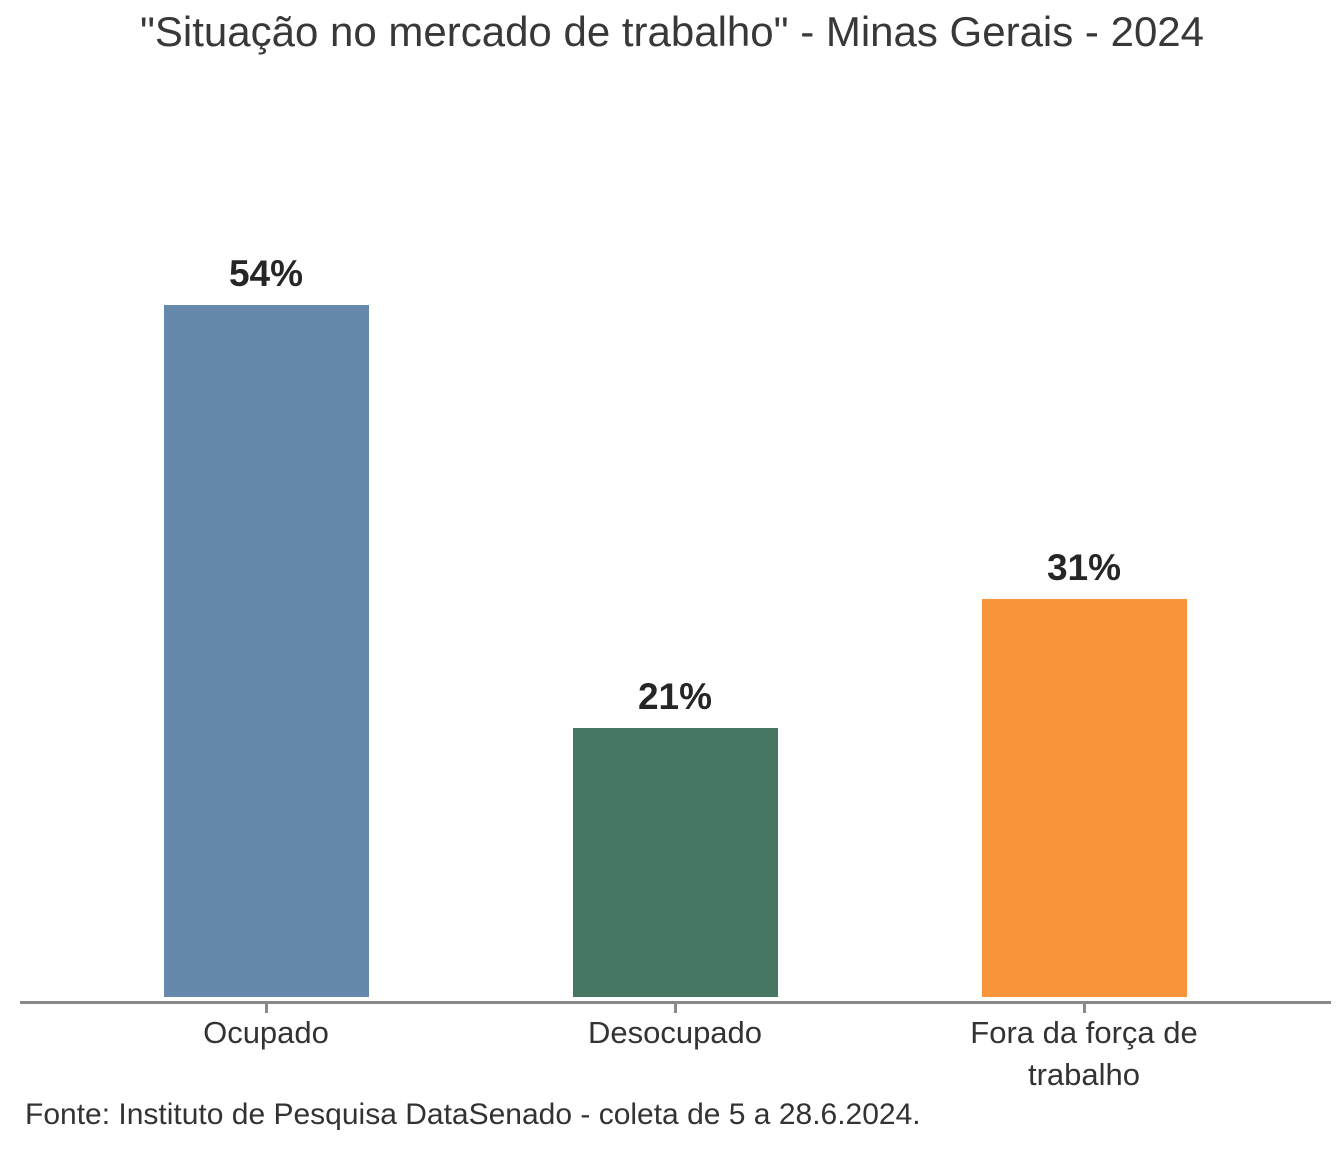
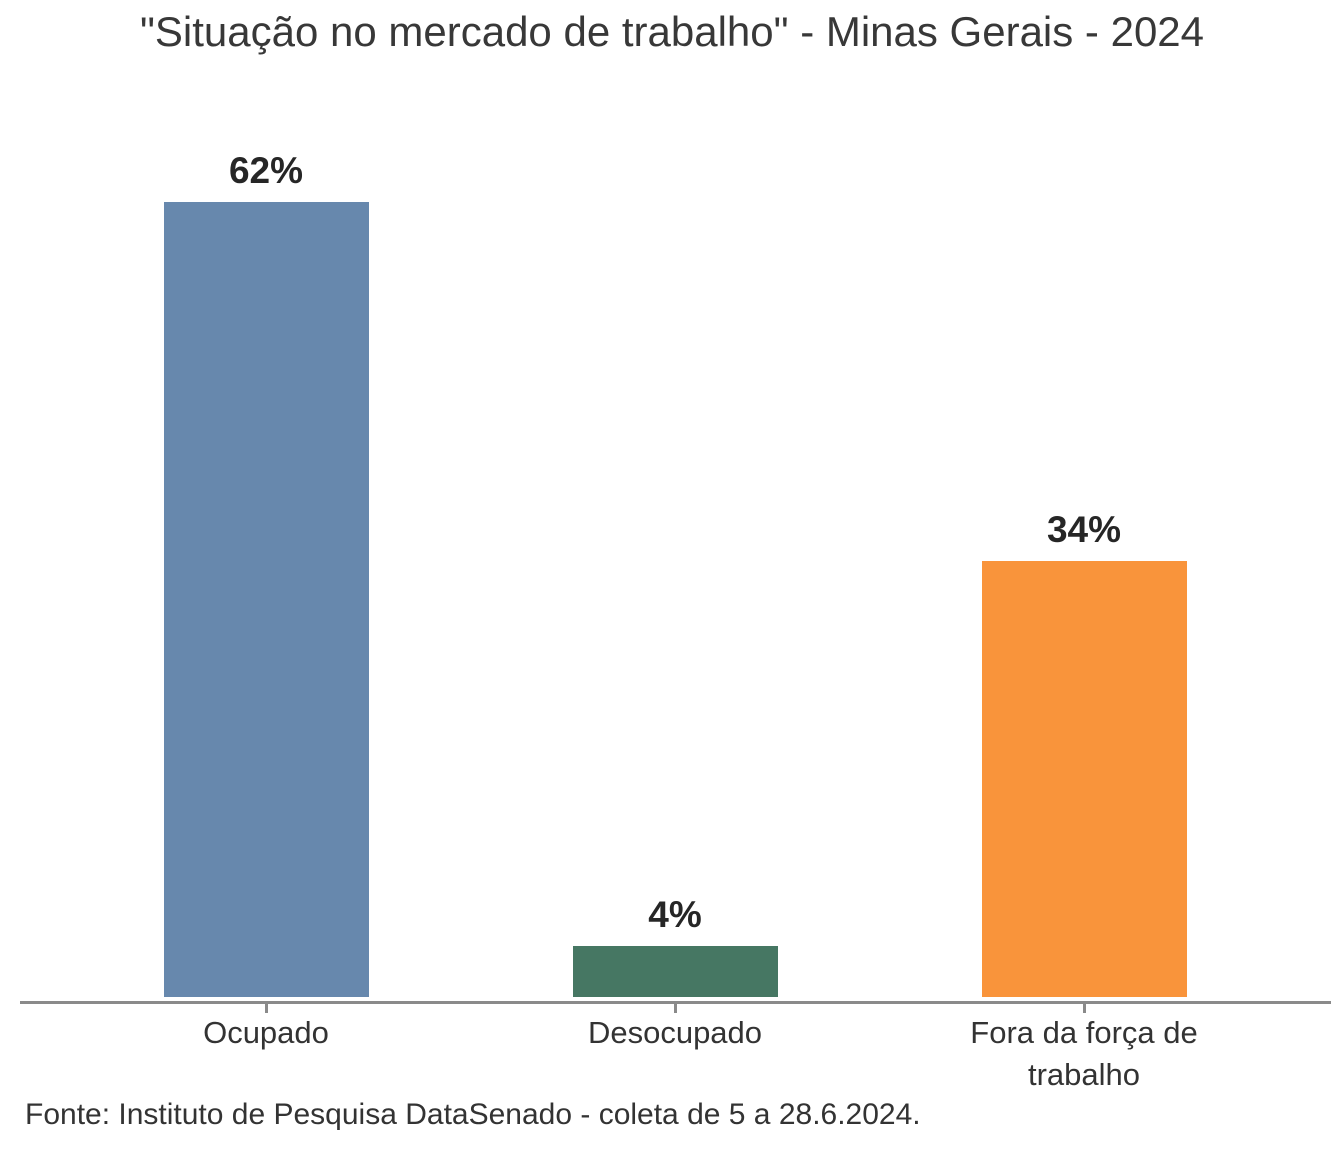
Ocupado: 54% -> 62%
Desocupado: 21% -> 4%
Fora da força de trabalho: 31% -> 34%
